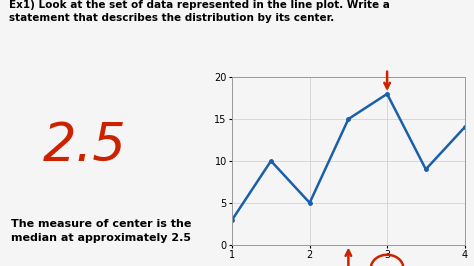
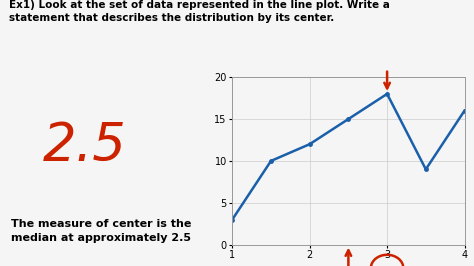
2: 5 -> 12
4: 14 -> 16
